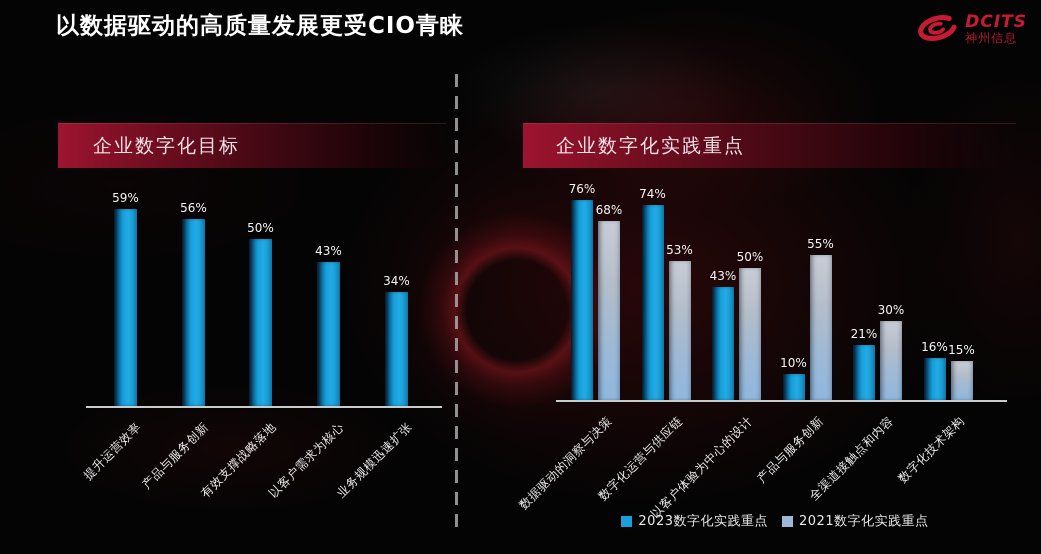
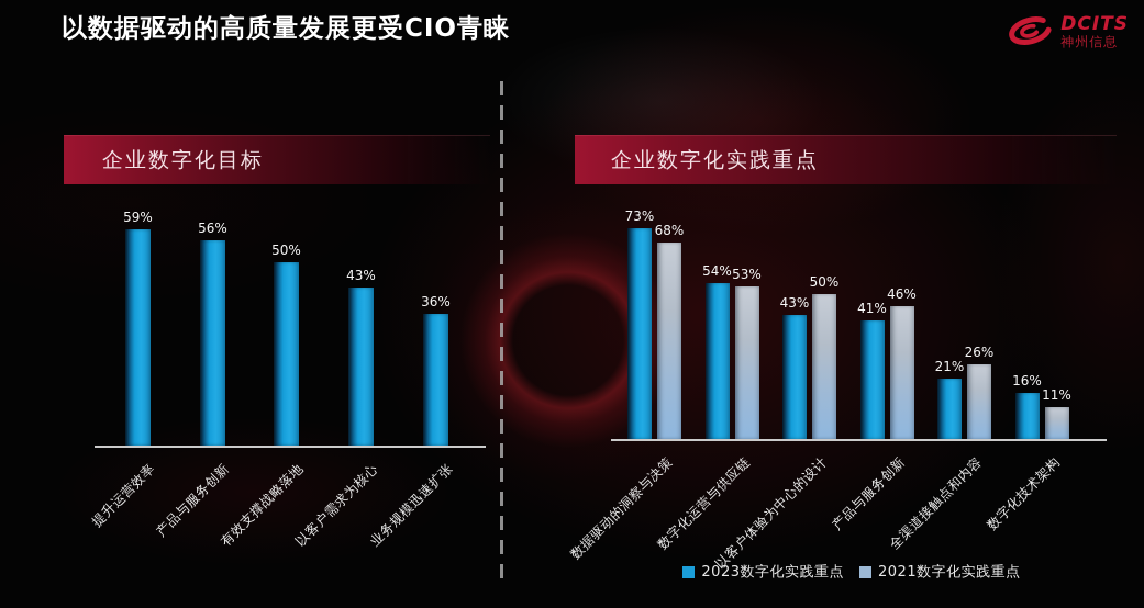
企业数字化目标/业务规模迅速扩张: 34% -> 36%
企业数字化实践重点/2023数字化实践重点/数据驱动的洞察与决策: 76% -> 73%
企业数字化实践重点/2023数字化实践重点/数字化运营与供应链: 74% -> 54%
企业数字化实践重点/2023数字化实践重点/产品与服务创新: 10% -> 41%
企业数字化实践重点/2021数字化实践重点/产品与服务创新: 55% -> 46%
企业数字化实践重点/2021数字化实践重点/全渠道接触点和内容: 30% -> 26%
企业数字化实践重点/2021数字化实践重点/数字化技术架构: 15% -> 11%
